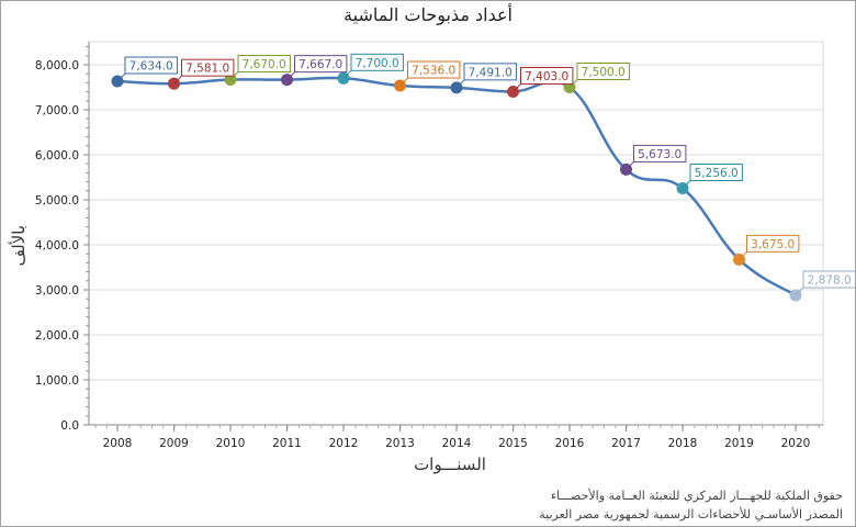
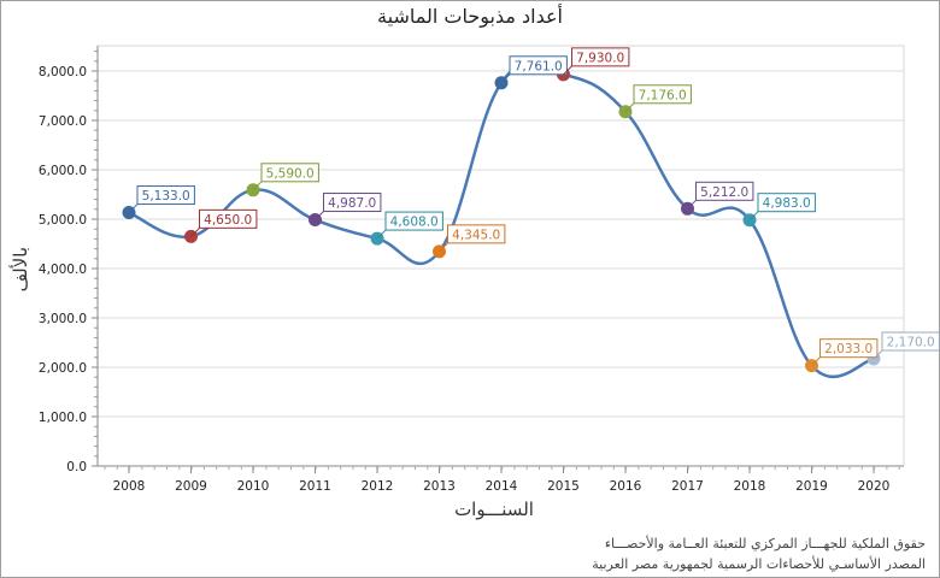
2008: 7,634.0 -> 5,133.0
2009: 7,581.0 -> 4,650.0
2010: 7,670.0 -> 5,590.0
2011: 7,667.0 -> 4,987.0
2012: 7,700.0 -> 4,608.0
2013: 7,536.0 -> 4,345.0
2014: 7,491.0 -> 7,761.0
2015: 7,403.0 -> 7,930.0
2016: 7,500.0 -> 7,176.0
2017: 5,673.0 -> 5,212.0
2018: 5,256.0 -> 4,983.0
2019: 3,675.0 -> 2,033.0
2020: 2,878.0 -> 2,170.0
